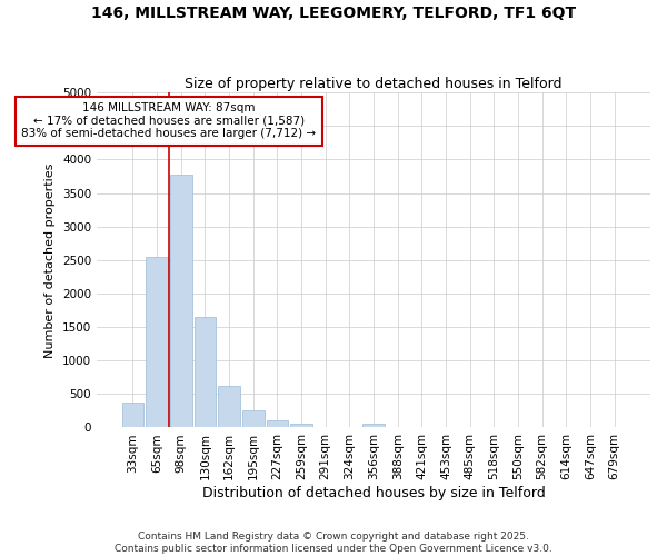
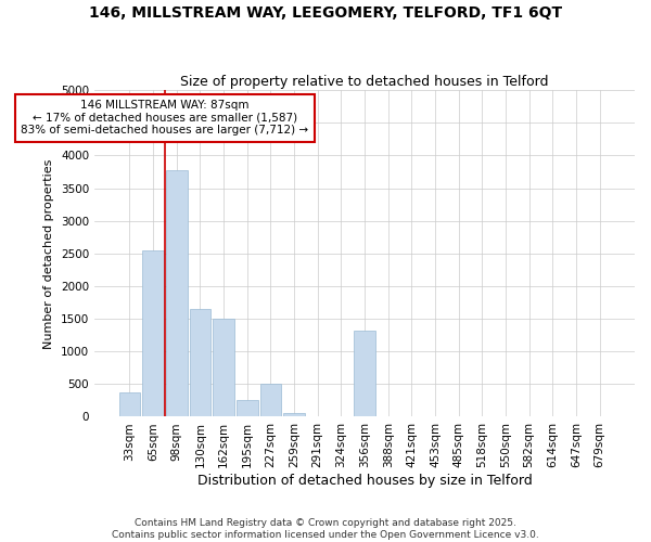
162sqm: 620 -> 1500
227sqm: 100 -> 500
356sqm: 50 -> 1320
